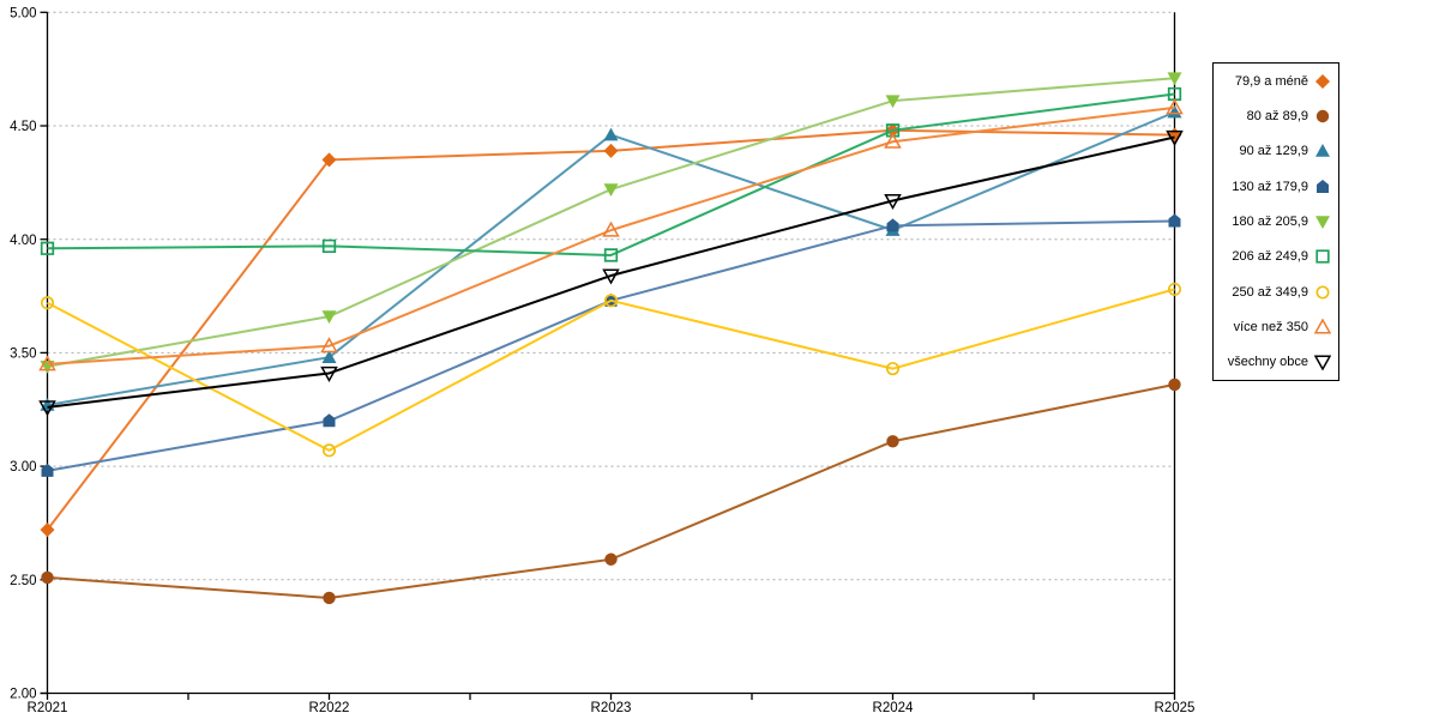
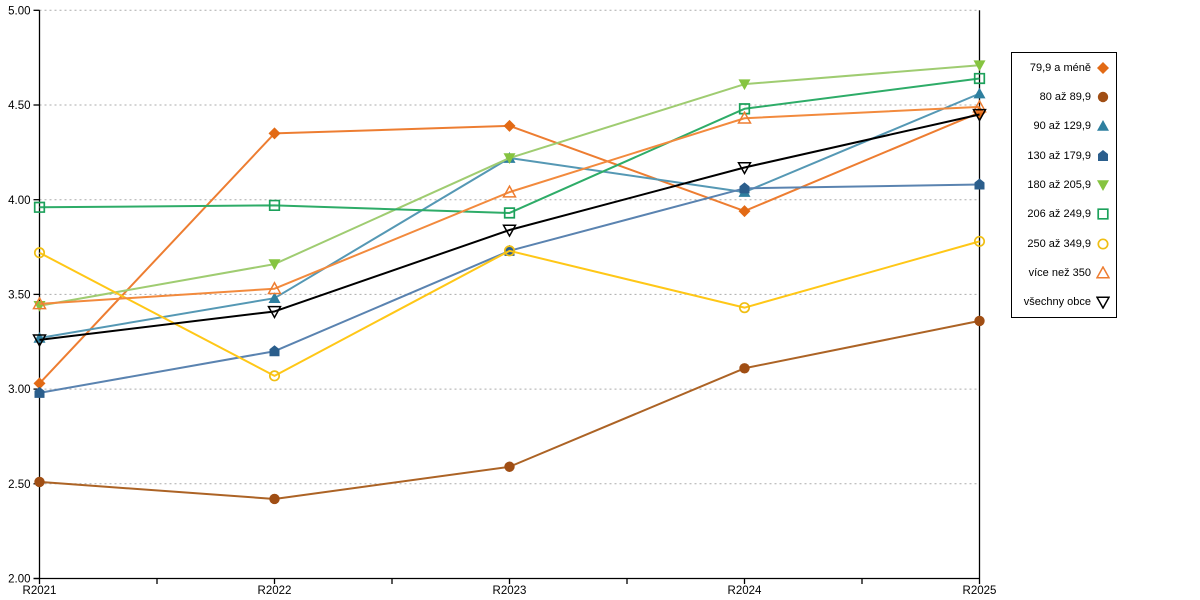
79,9 a méně/R2021: 2.72 -> 3.03
90 až 129,9/R2023: 4.46 -> 4.22
79,9 a méně/R2024: 4.48 -> 3.94
více než 350/R2025: 4.58 -> 4.49
